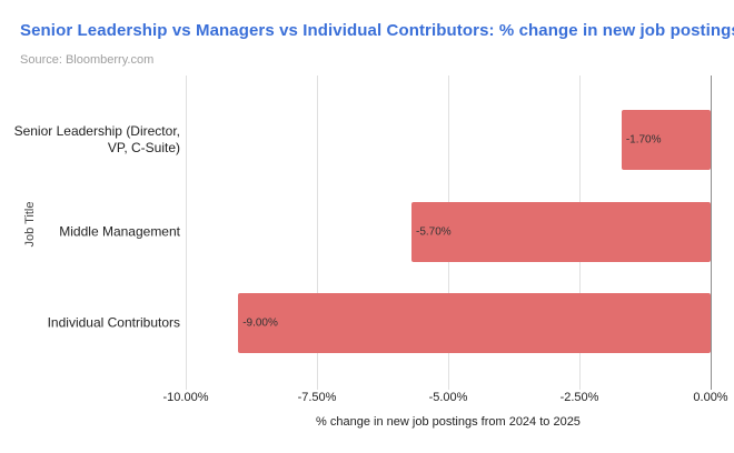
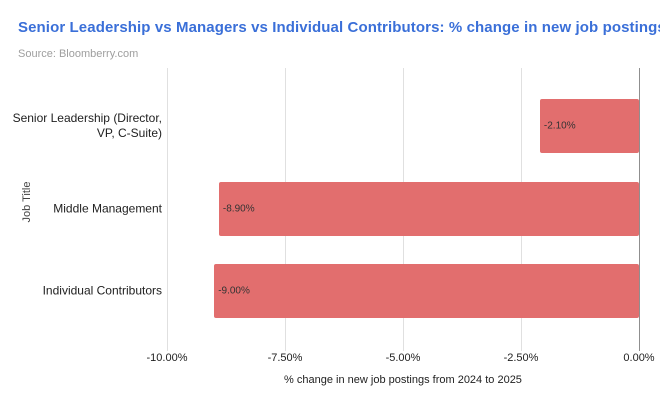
Senior Leadership (Director, VP, C-Suite): -1.70% -> -2.10%
Middle Management: -5.70% -> -8.90%
